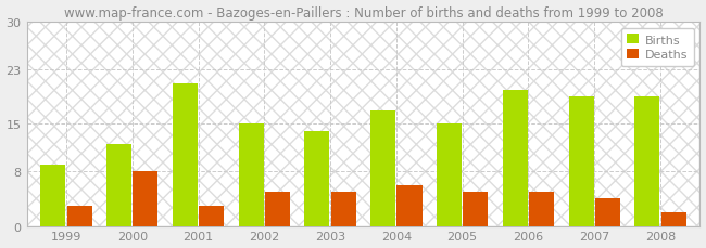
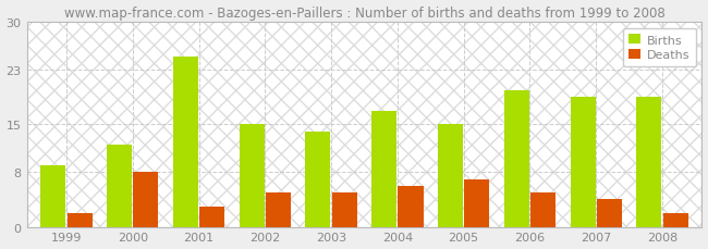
Deaths/1999: 3 -> 2
Births/2001: 21 -> 25
Deaths/2005: 5 -> 7
